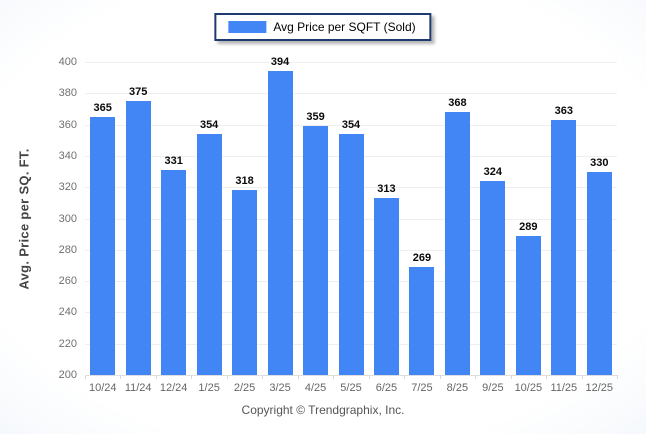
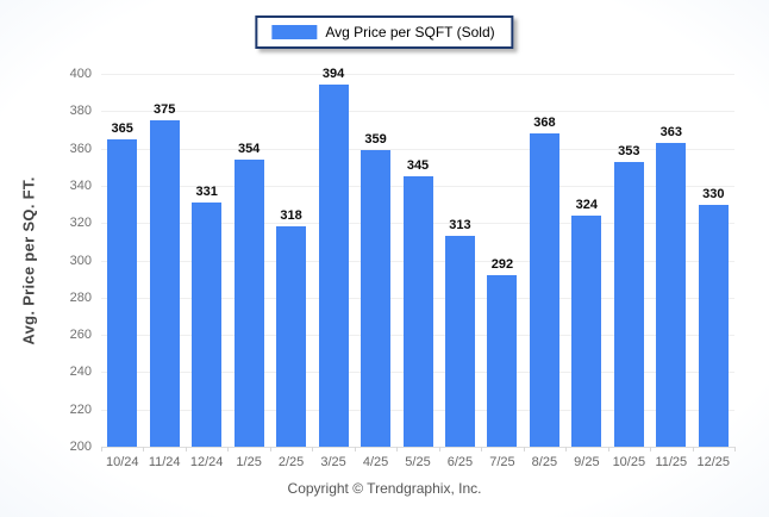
5/25: 354 -> 345
7/25: 269 -> 292
10/25: 289 -> 353
